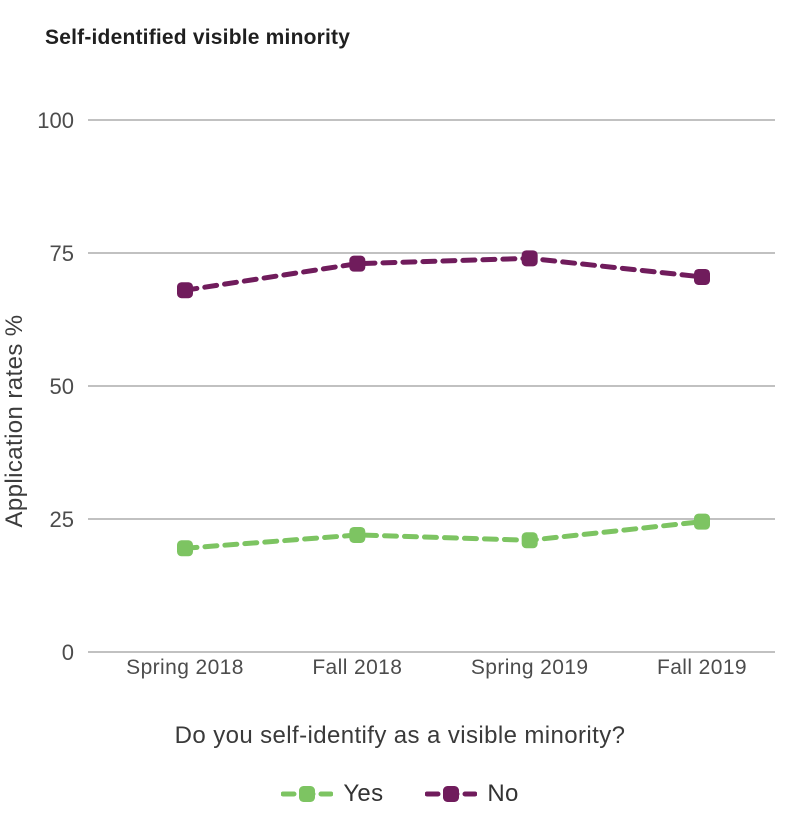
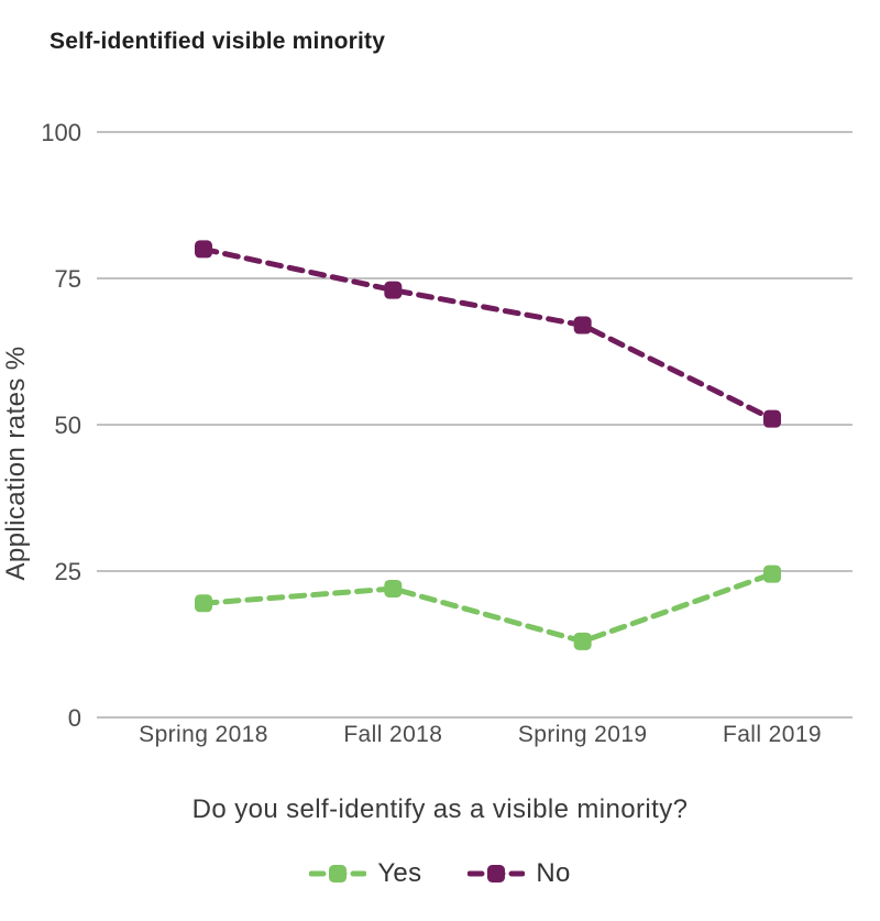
No/Spring 2018: 68 -> 80
Yes/Spring 2019: 21 -> 13
No/Spring 2019: 74 -> 67
No/Fall 2019: 70 -> 51
